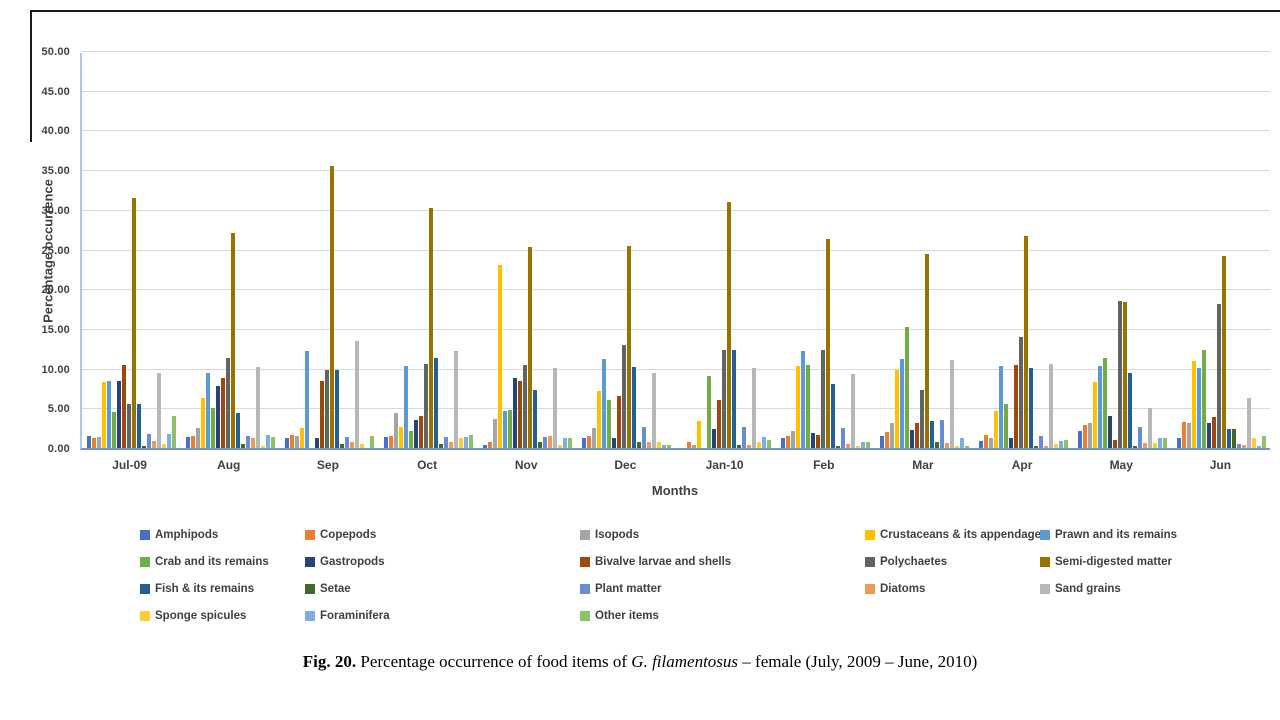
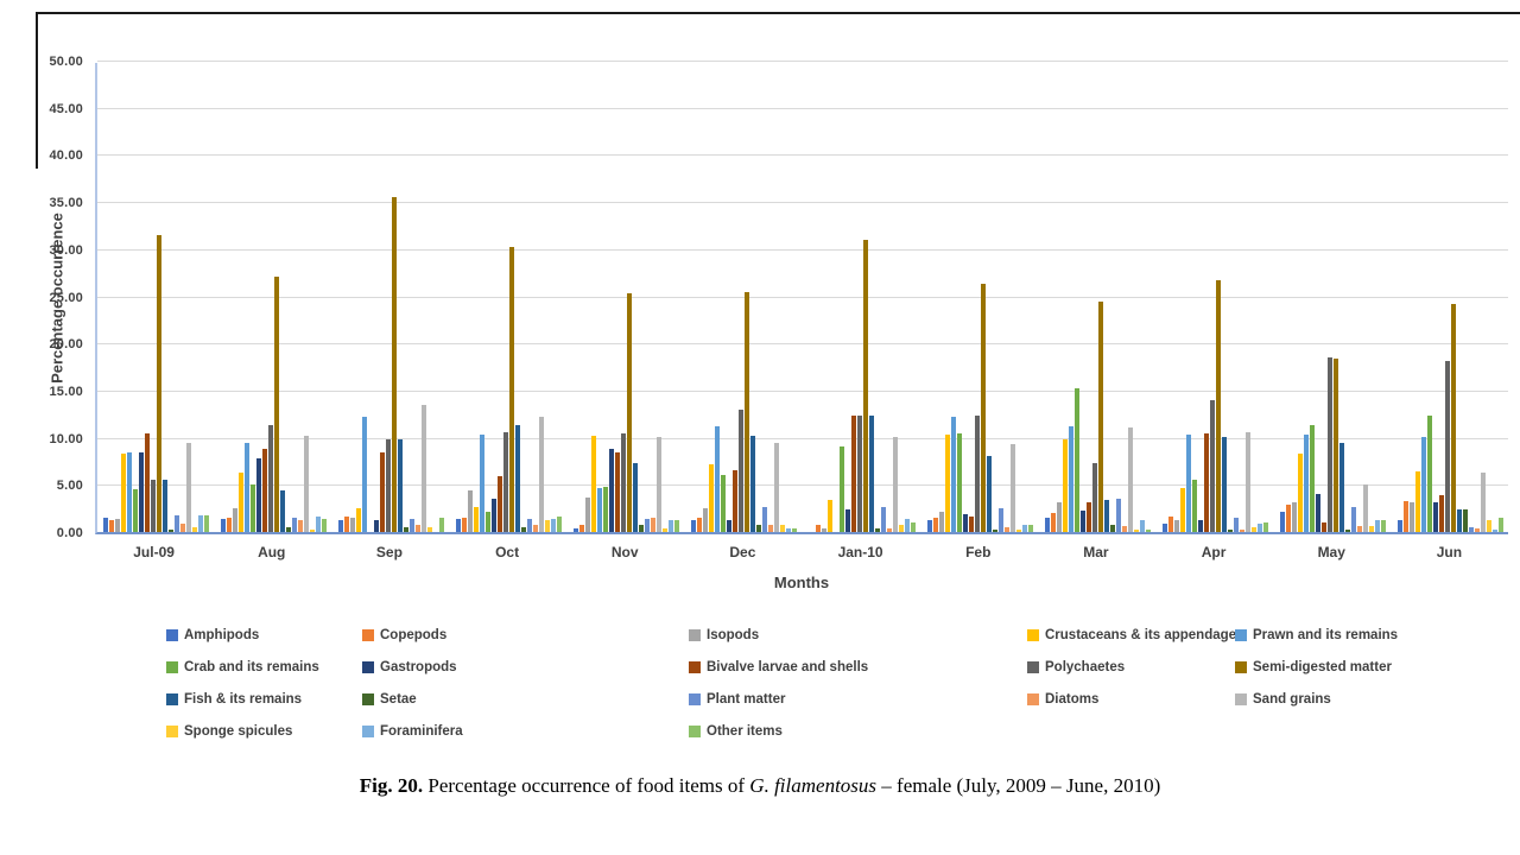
Other items/Jul-09: 4 -> 2
Bivalve larvae and shells/Oct: 4 -> 6
Crustaceans & its appendages/Nov: 23 -> 10
Bivalve larvae and shells/Jan-10: 6 -> 12
Crustaceans & its appendages/Jun: 11 -> 6
